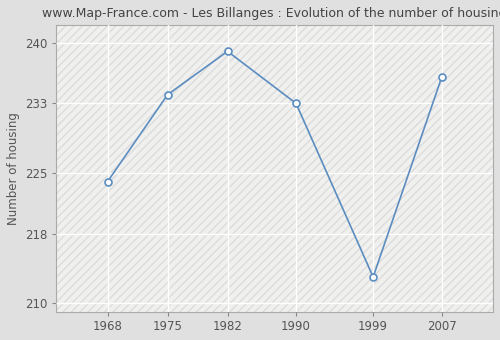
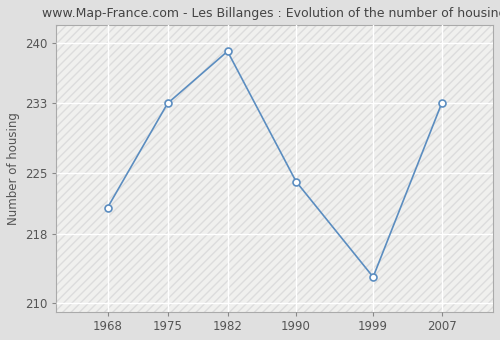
1968: 224 -> 221
1975: 234 -> 233
1990: 233 -> 224
2007: 236 -> 233
